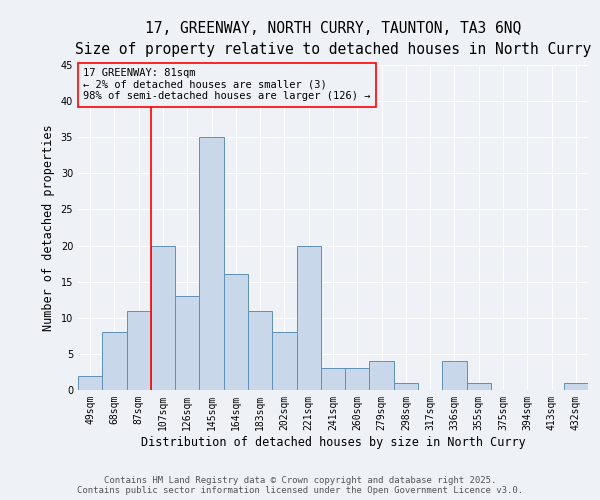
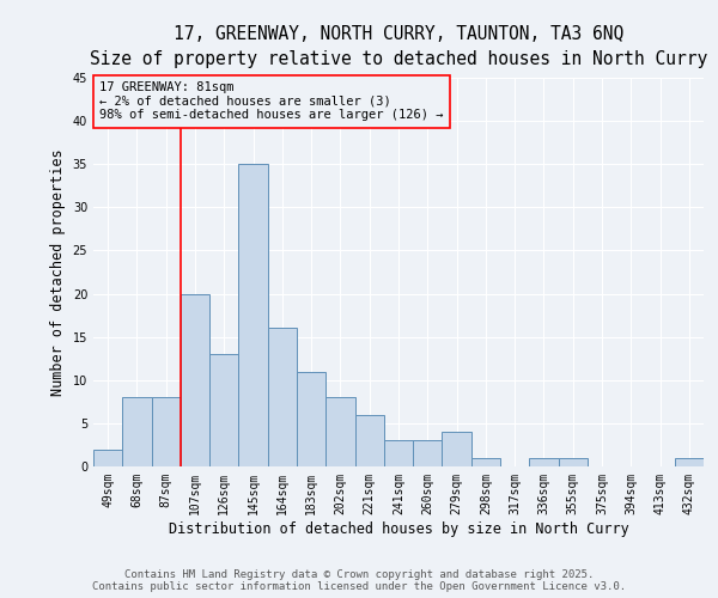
87sqm: 11 -> 8
221sqm: 20 -> 6
336sqm: 4 -> 1
